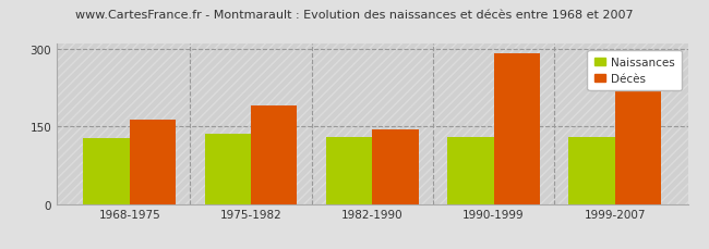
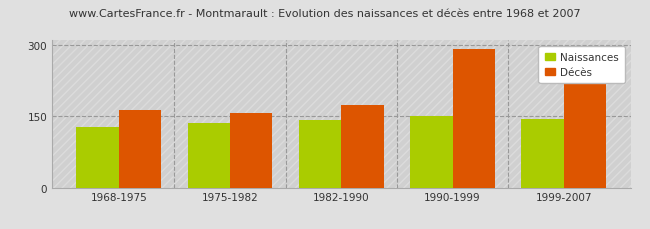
Décès/1975-1982: 190 -> 158
Naissances/1982-1990: 130 -> 143
Décès/1982-1990: 145 -> 175
Naissances/1990-1999: 130 -> 150
Naissances/1999-2007: 130 -> 145
